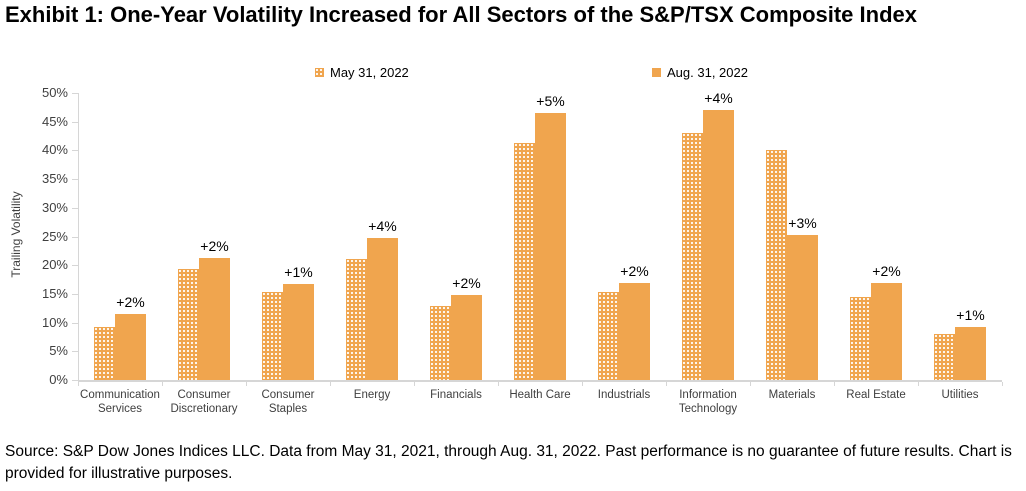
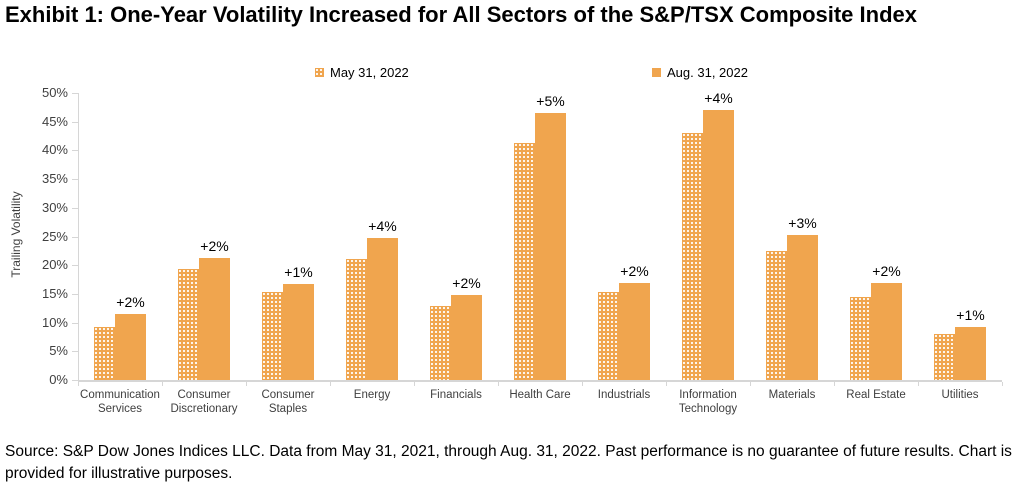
May 31, 2022/Materials: 40% -> 22%
